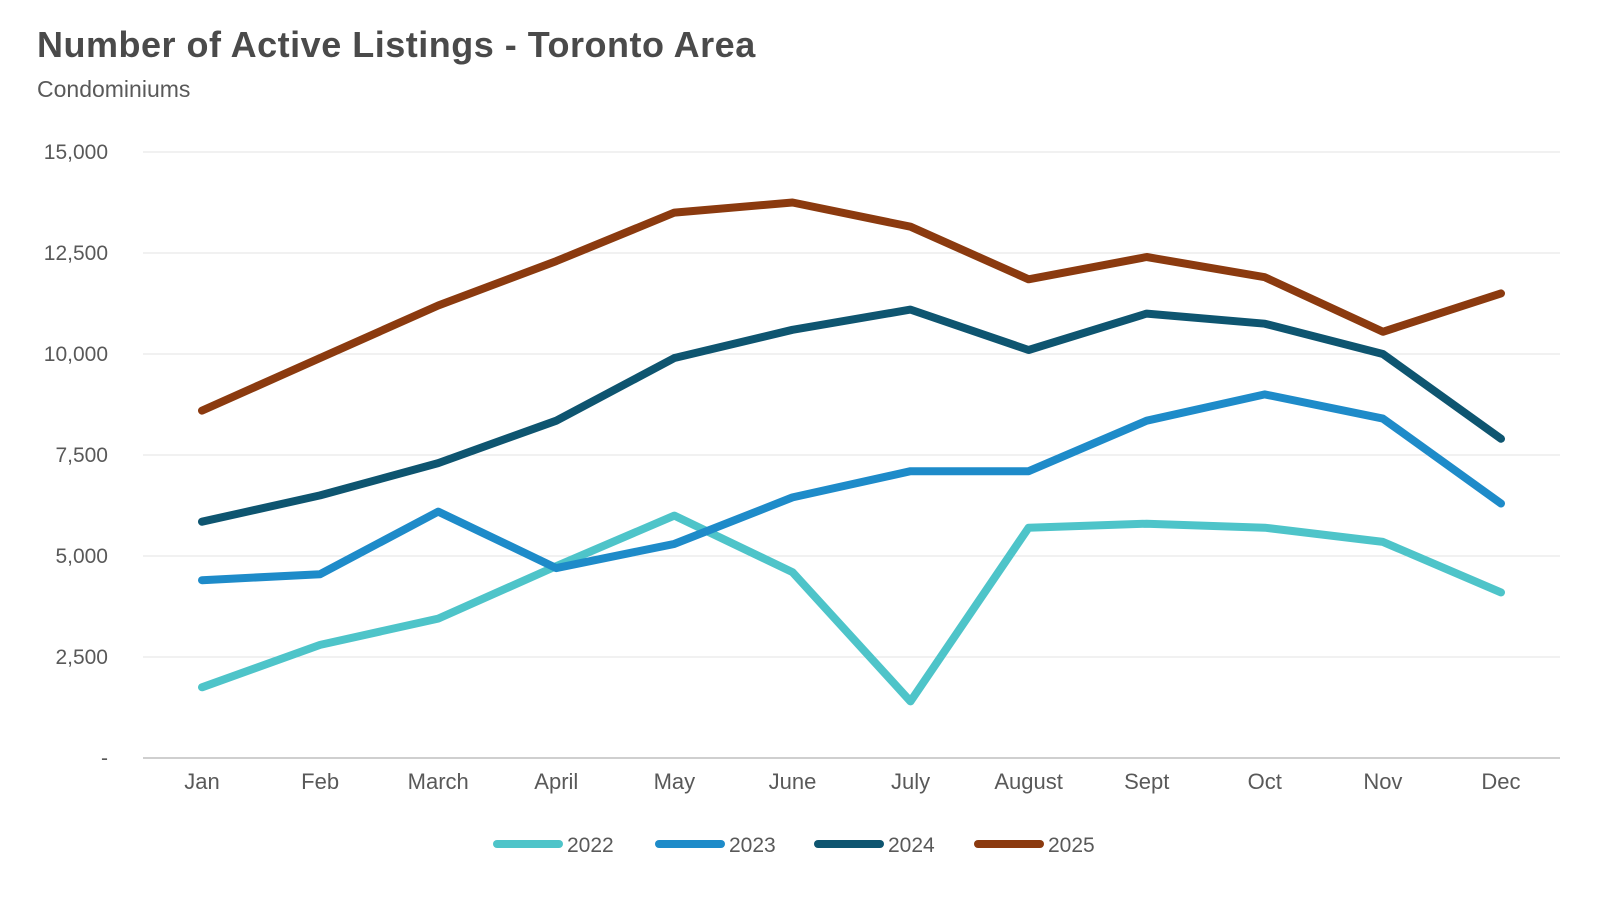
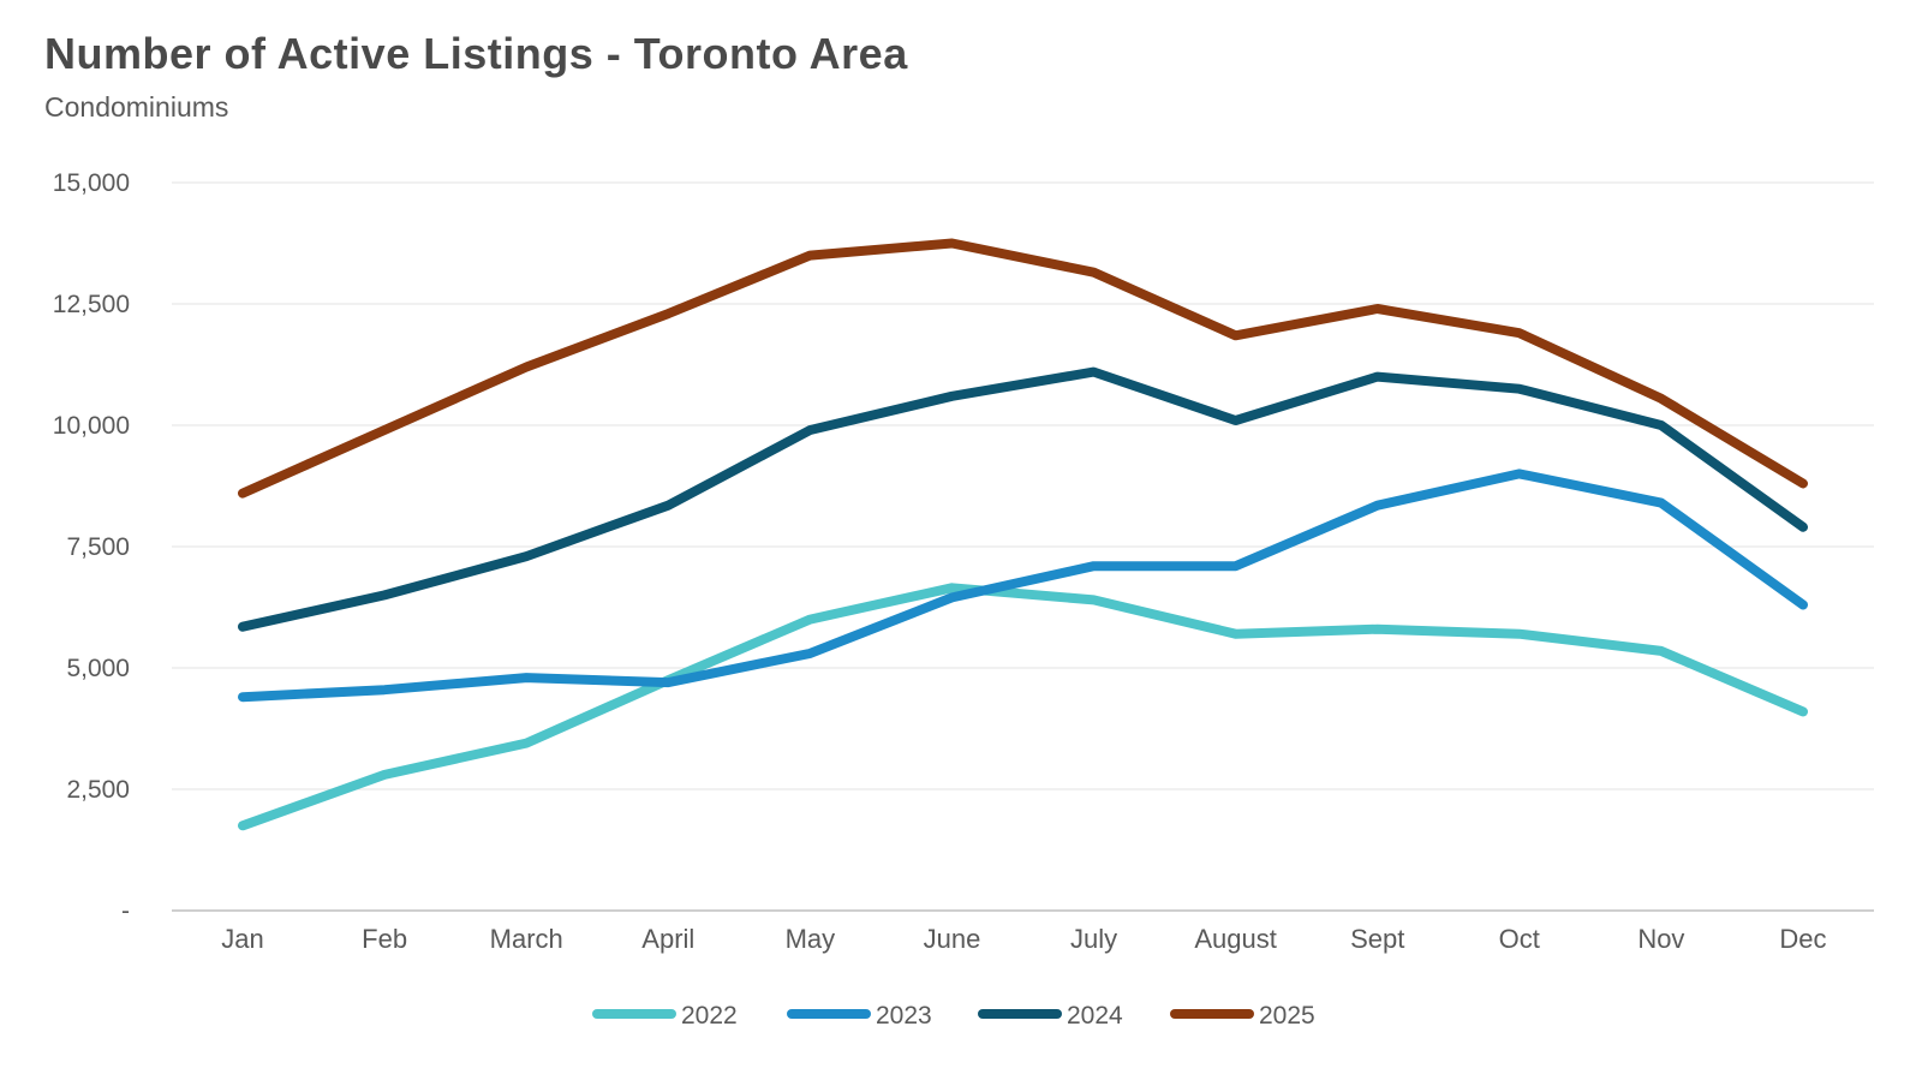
2023/March: 6100 -> 4800
2022/June: 4600 -> 6600
2022/July: 1400 -> 6400
2025/Dec: 11500 -> 8800
